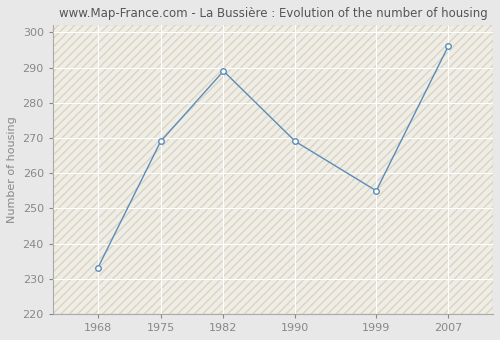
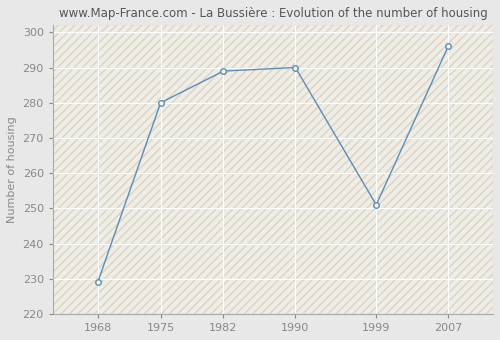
1968: 233 -> 229
1975: 269 -> 280
1990: 269 -> 290
1999: 255 -> 251
